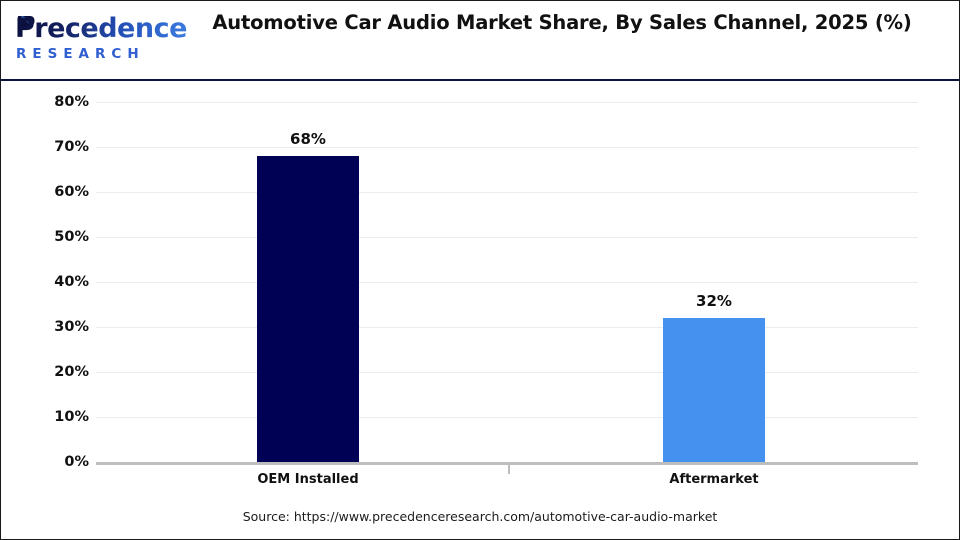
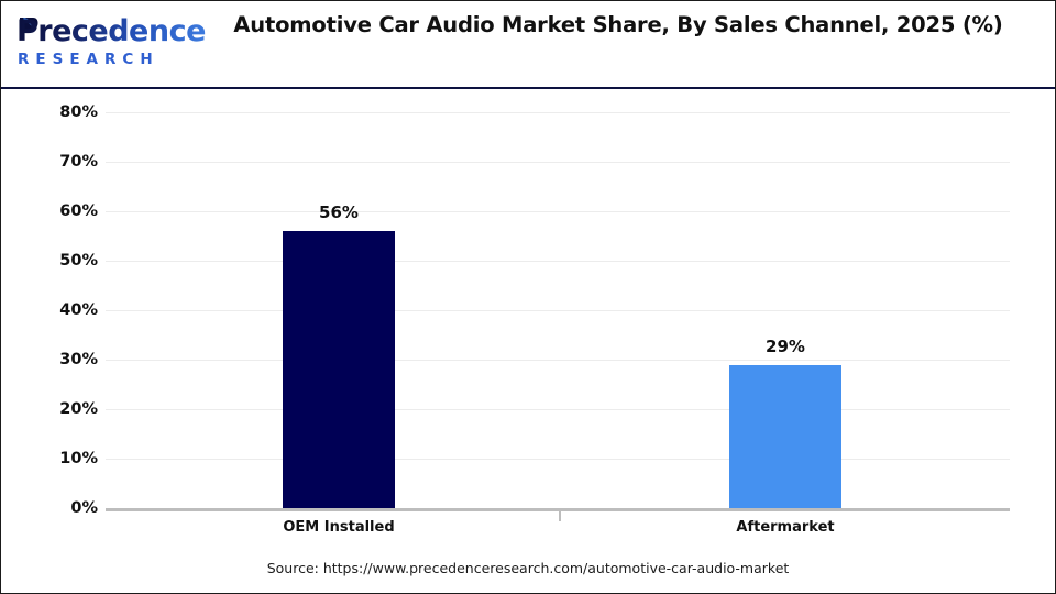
OEM Installed: 68% -> 56%
Aftermarket: 32% -> 29%
